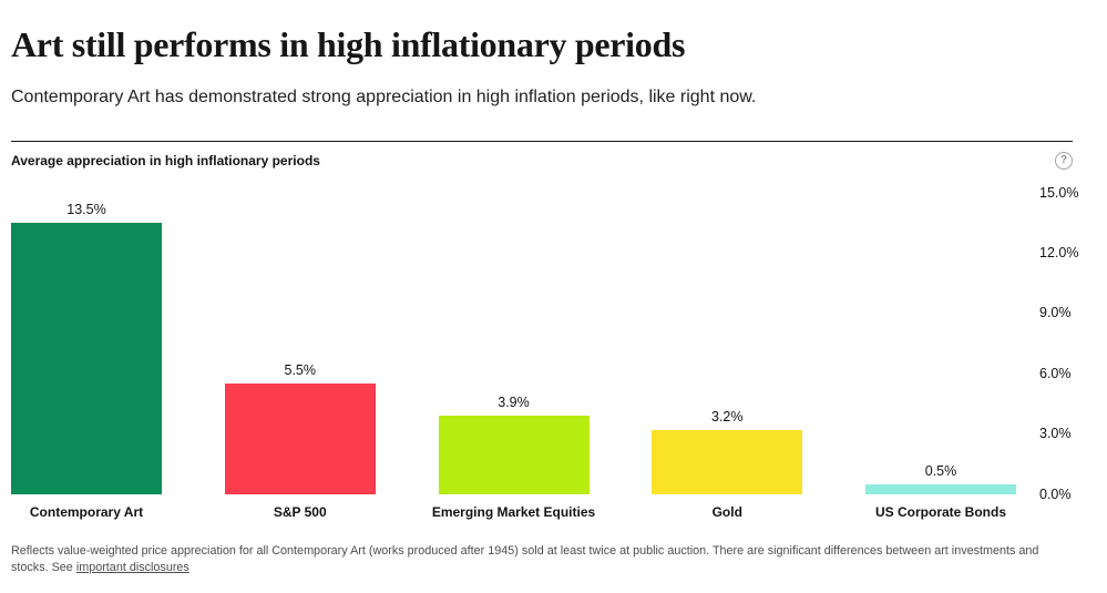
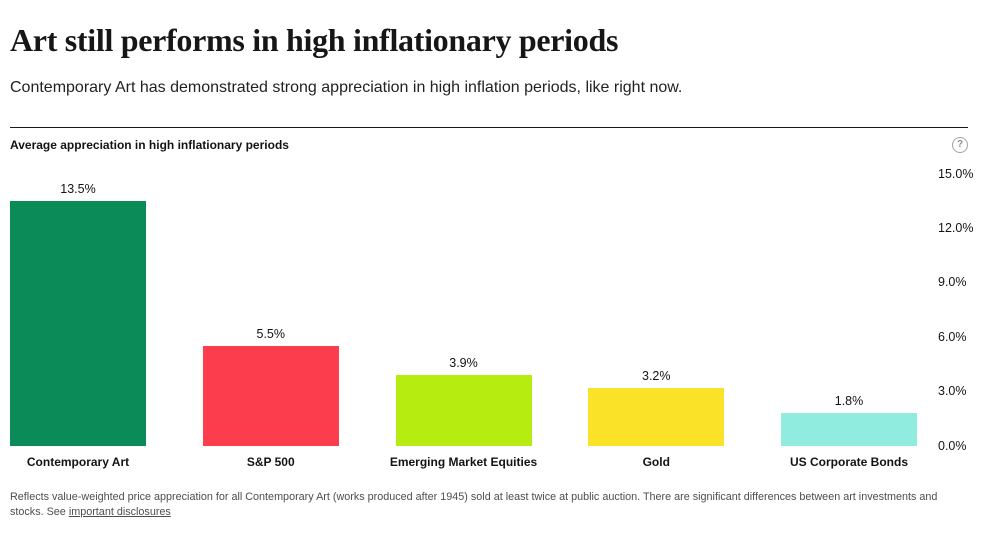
US Corporate Bonds: 0.5% -> 1.8%
